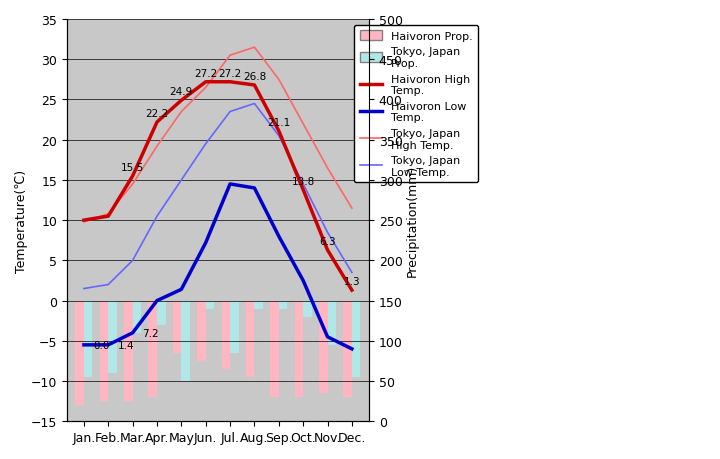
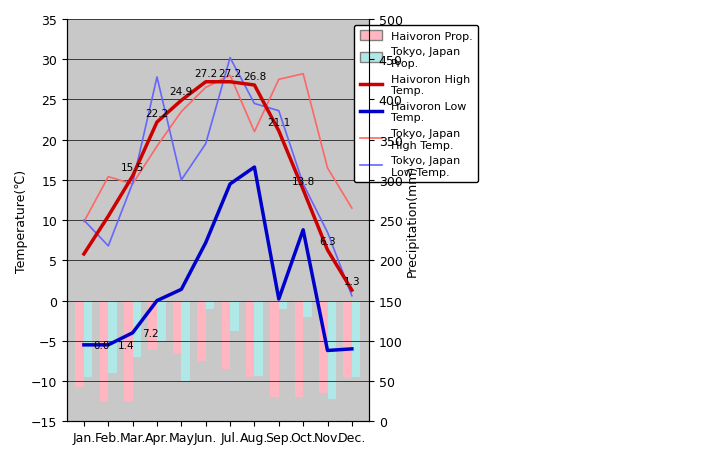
Haivoron Prop./Jan.: -13.0 -> -10.8
Haivoron High Temp./Jan.: 10.0 -> 5.8
Tokyo, Japan Low Temp./Jan.: 1.5 -> 10.0
Tokyo, Japan High Temp./Feb.: 10.8 -> 15.4
Tokyo, Japan Low Temp./Feb.: 2.0 -> 6.8
Tokyo, Japan Low Temp./Mar.: 5.0 -> 14.6
Tokyo, Japan Prop./Mar.: -4.0 -> -7.0
Haivoron Prop./Apr.: -12.0 -> -6.2
Tokyo, Japan Low Temp./Apr.: 10.5 -> 27.8
Tokyo, Japan Prop./Apr.: -3.0 -> -5.0
Tokyo, Japan High Temp./Jul.: 30.5 -> 28.0
Tokyo, Japan Low Temp./Jul.: 23.5 -> 30.2
Tokyo, Japan Prop./Jul.: -6.5 -> -3.8
Haivoron Low Temp./Aug.: 14.0 -> 16.6
Tokyo, Japan High Temp./Aug.: 31.5 -> 21.0
Tokyo, Japan Prop./Aug.: -1.0 -> -9.4
Haivoron Low Temp./Sep.: 8.0 -> 0.2
Tokyo, Japan Low Temp./Sep.: 20.5 -> 23.6
Haivoron Low Temp./Oct.: 2.5 -> 8.8
Tokyo, Japan High Temp./Oct.: 22.0 -> 28.2
Haivoron Low Temp./Nov.: -4.5 -> -6.2
Tokyo, Japan Prop./Nov.: -5.5 -> -12.2
Haivoron Prop./Dec.: -12.0 -> -9.6
Tokyo, Japan Low Temp./Dec.: 3.5 -> 0.6
